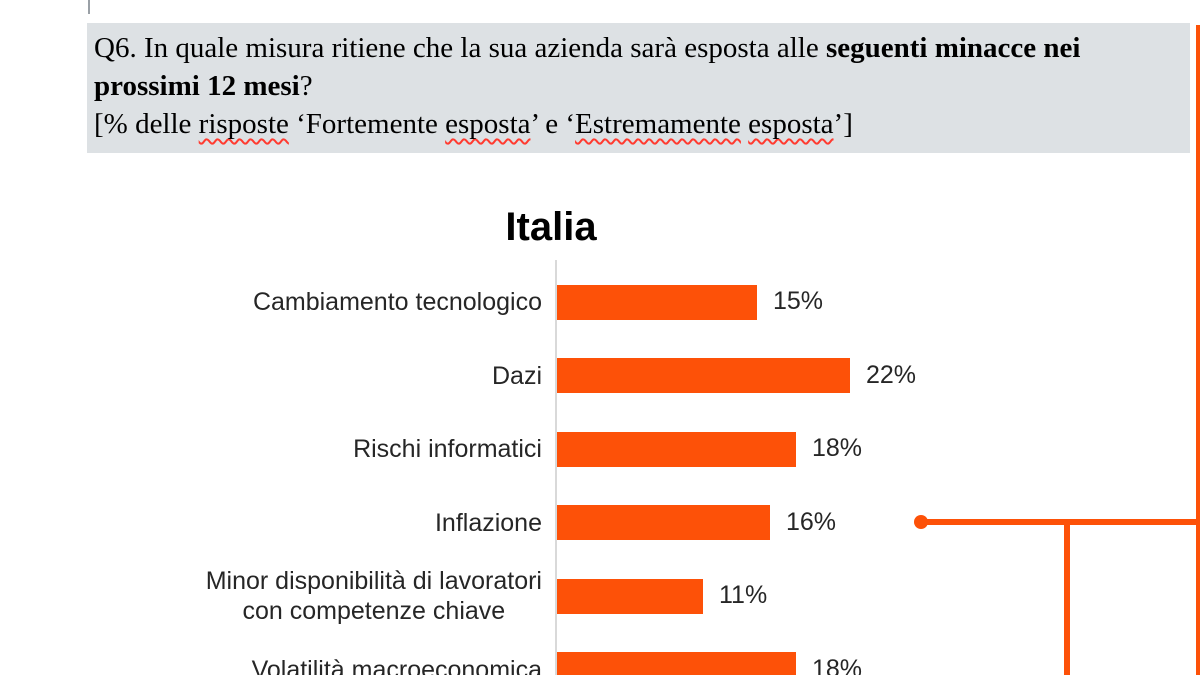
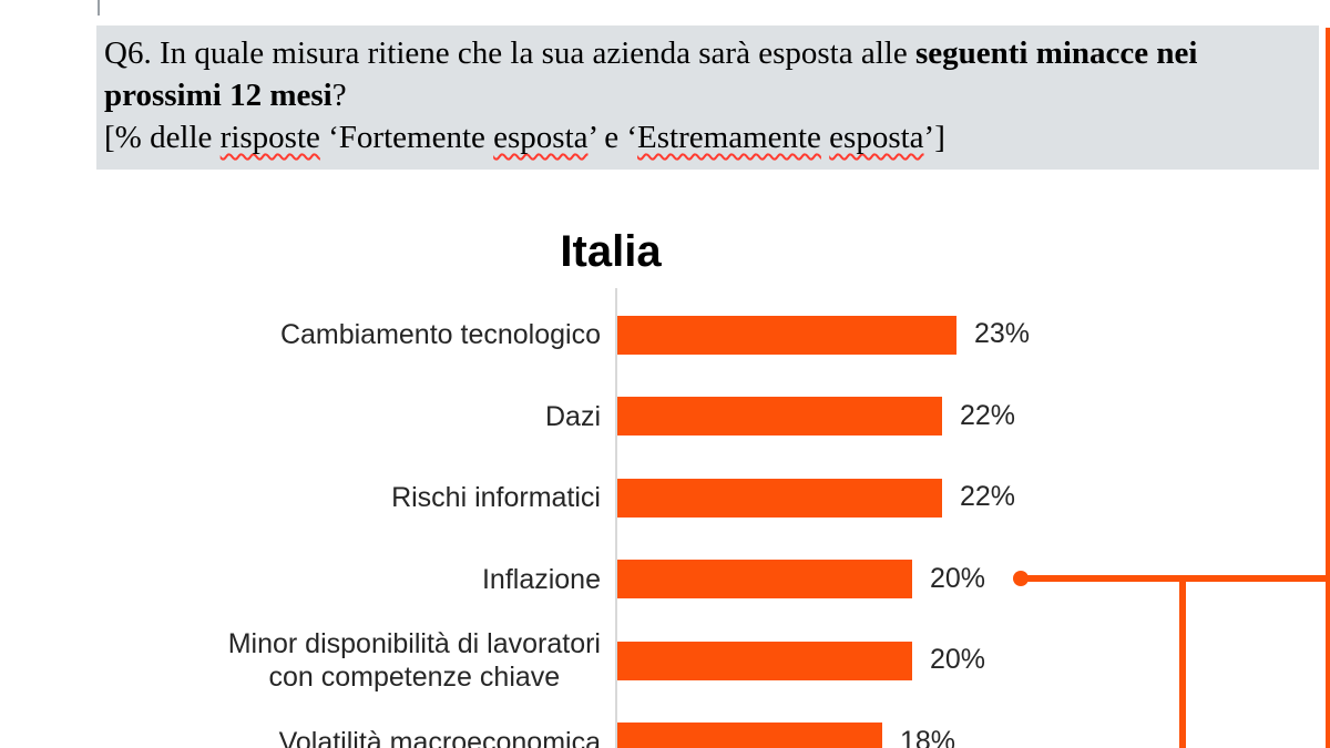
Cambiamento tecnologico: 15% -> 23%
Rischi informatici: 18% -> 22%
Inflazione: 16% -> 20%
Minor disponibilità di lavoratori con competenze chiave: 11% -> 20%
